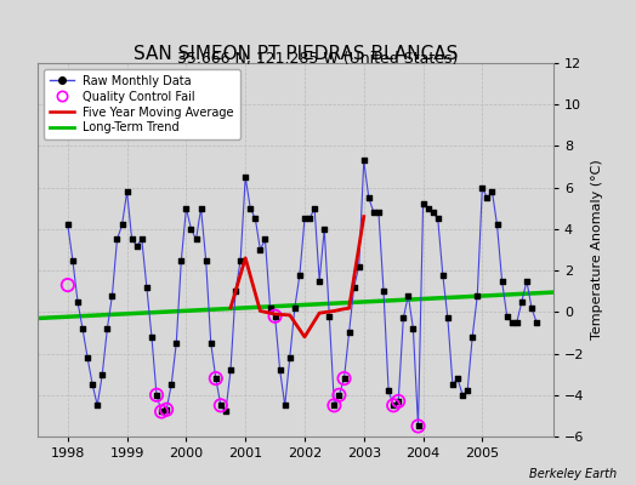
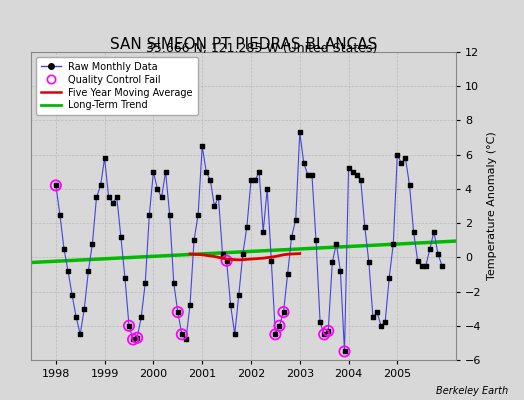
Quality Control Fail/1998: 1.3 -> 4.2
Five Year Moving Average/2001: 2.6 -> 0.1
Five Year Moving Average/2002: -1.2 -> -0.1
Five Year Moving Average/2003: 4.6 -> 0.2
